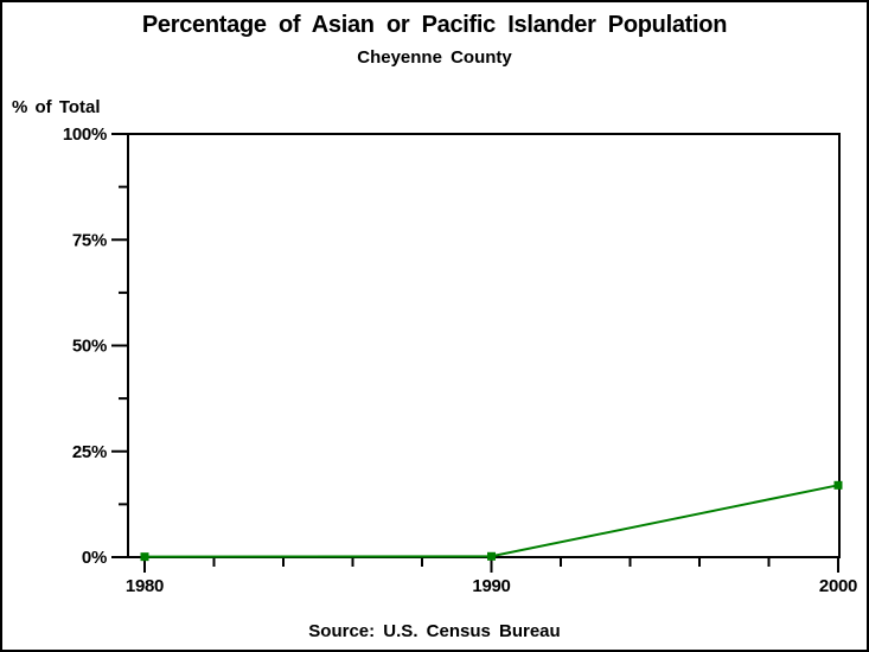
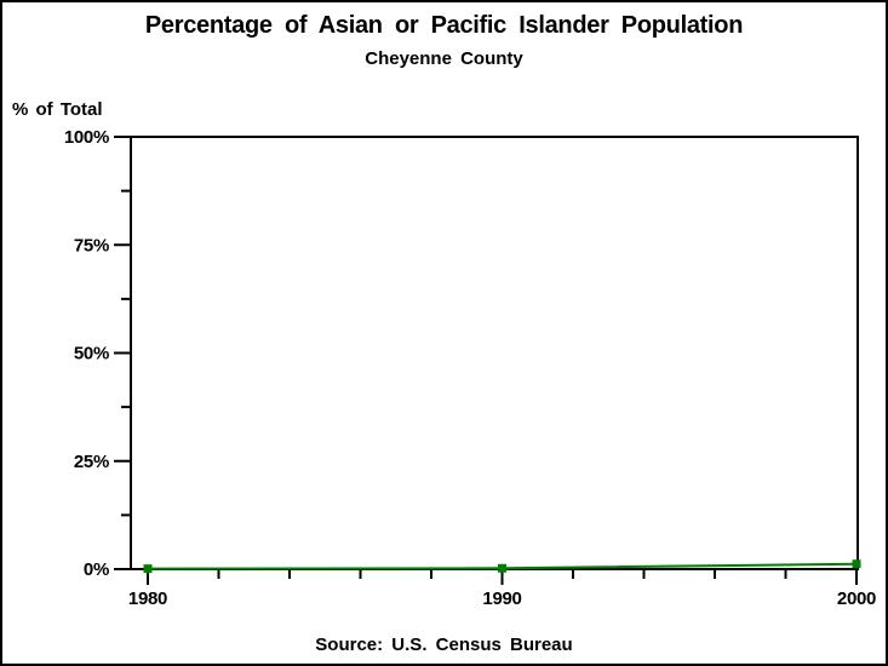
2000: 17% -> 1%
